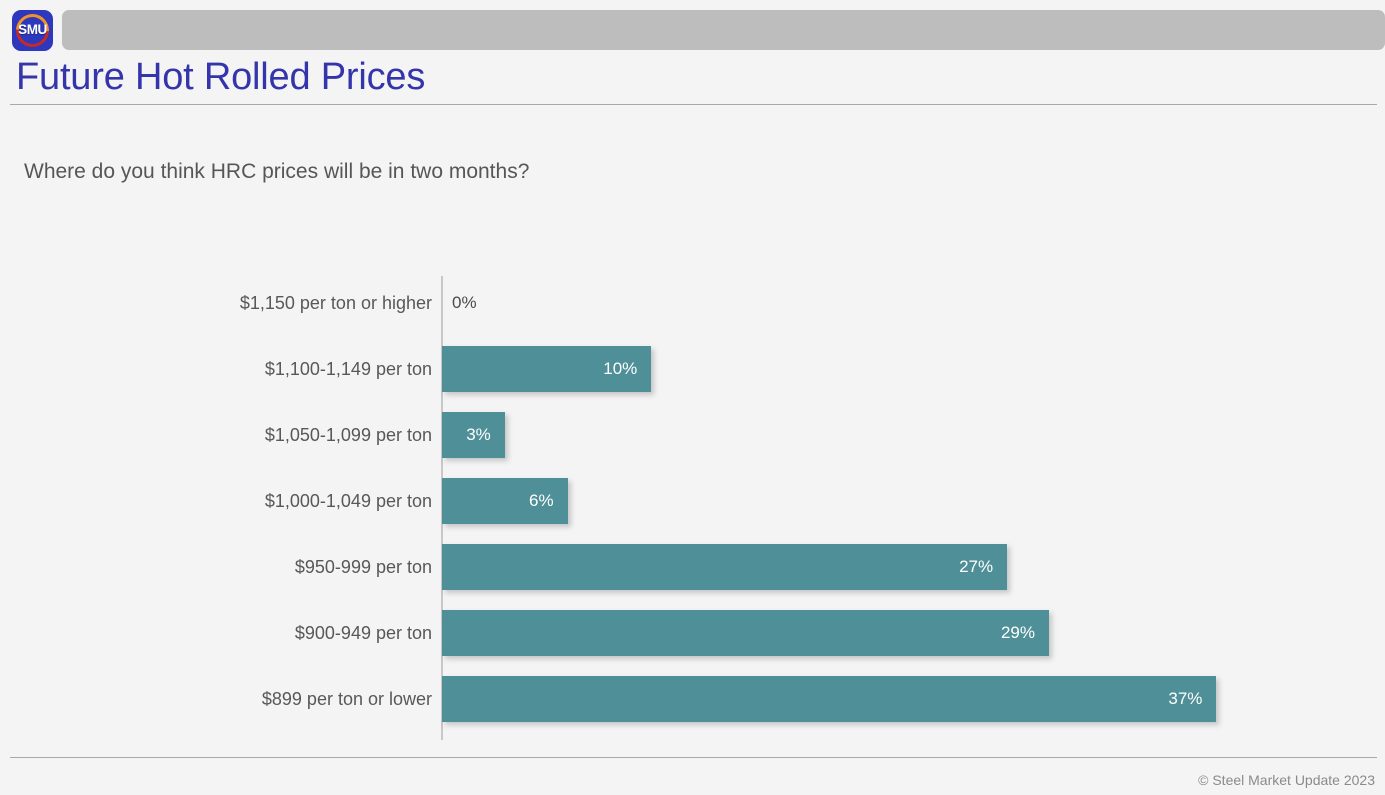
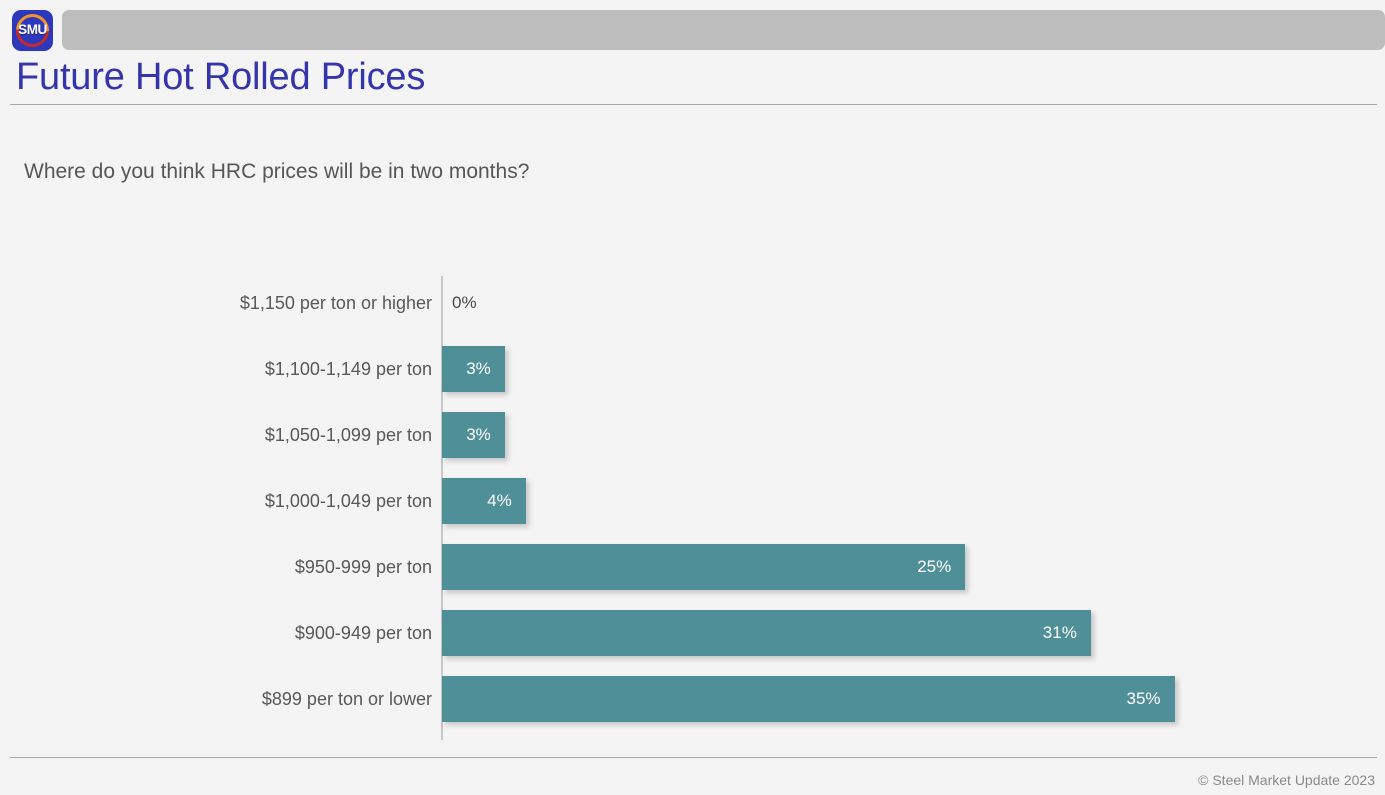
$1,100-1,149 per ton: 10% -> 3%
$1,000-1,049 per ton: 6% -> 4%
$950-999 per ton: 27% -> 25%
$900-949 per ton: 29% -> 31%
$899 per ton or lower: 37% -> 35%
